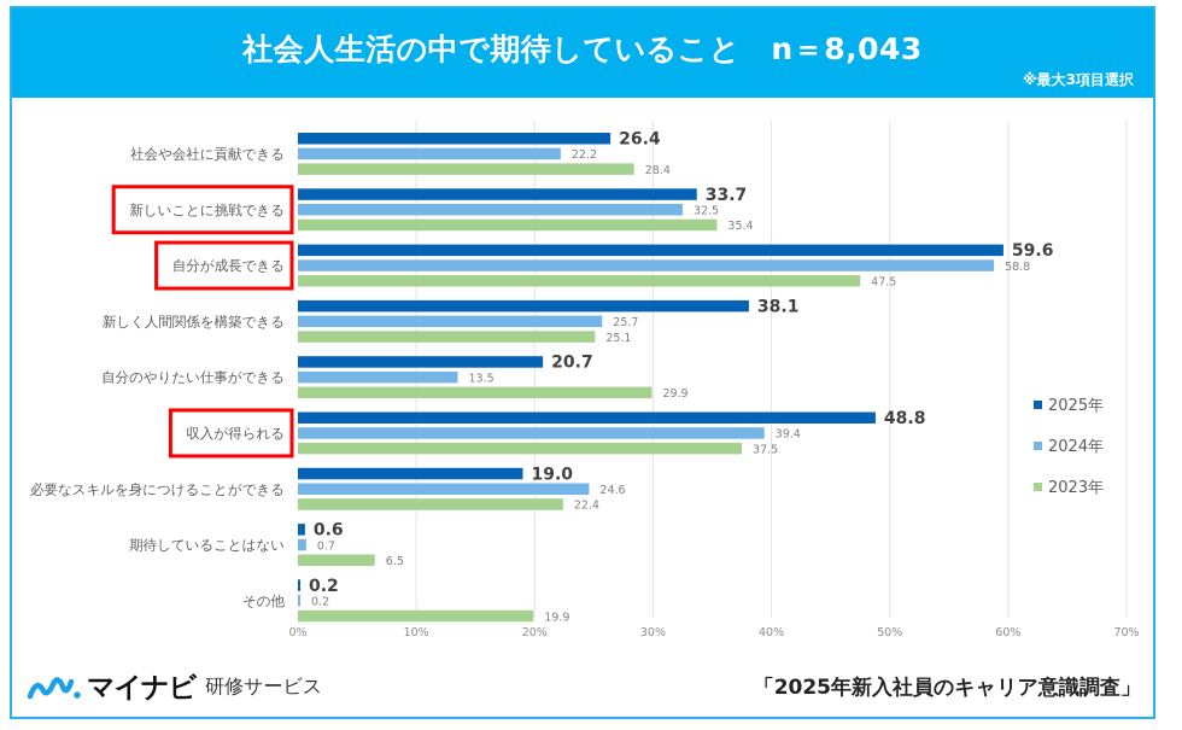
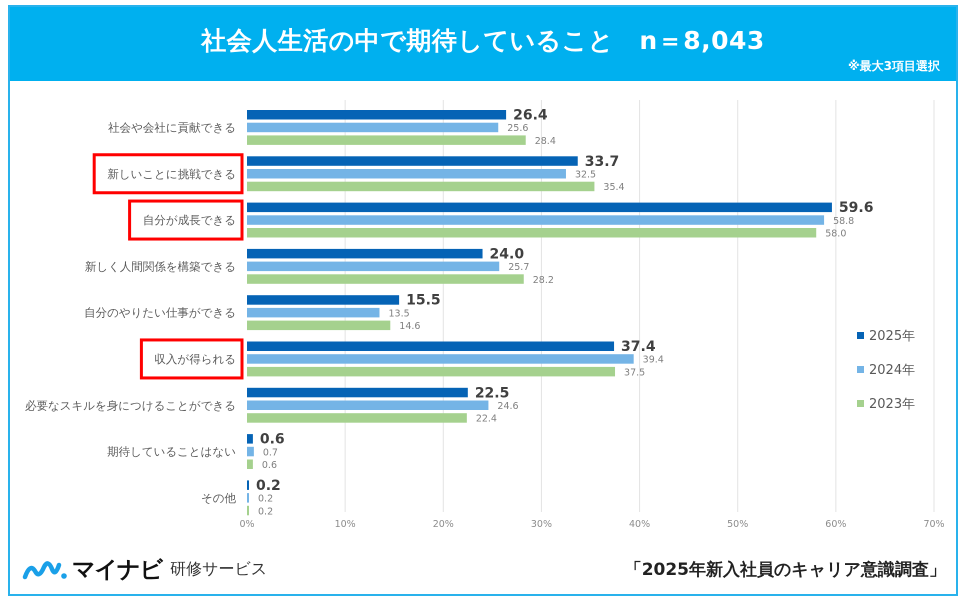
2024年/社会や会社に貢献できる: 22.2 -> 25.6
2023年/自分が成長できる: 47.5 -> 58.0
2025年/新しく人間関係を構築できる: 38.1 -> 24.0
2023年/新しく人間関係を構築できる: 25.1 -> 28.2
2025年/自分のやりたい仕事ができる: 20.7 -> 15.5
2023年/自分のやりたい仕事ができる: 29.9 -> 14.6
2025年/収入が得られる: 48.8 -> 37.4
2025年/必要なスキルを身につけることができる: 19.0 -> 22.5
2023年/期待していることはない: 6.5 -> 0.6
2023年/その他: 19.9 -> 0.2
